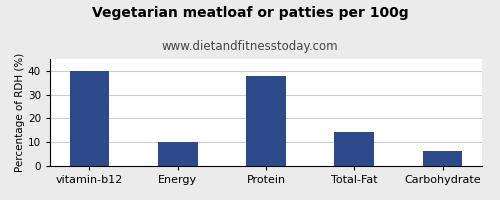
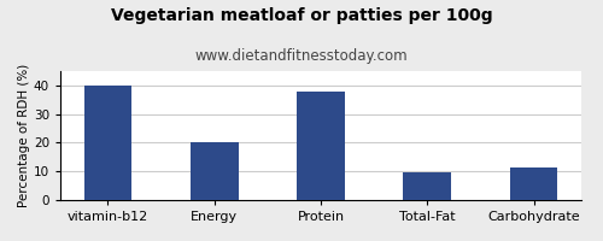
Energy: 10.0 -> 20.0
Total-Fat: 14.5 -> 9.5
Carbohydrate: 6.5 -> 11.5
